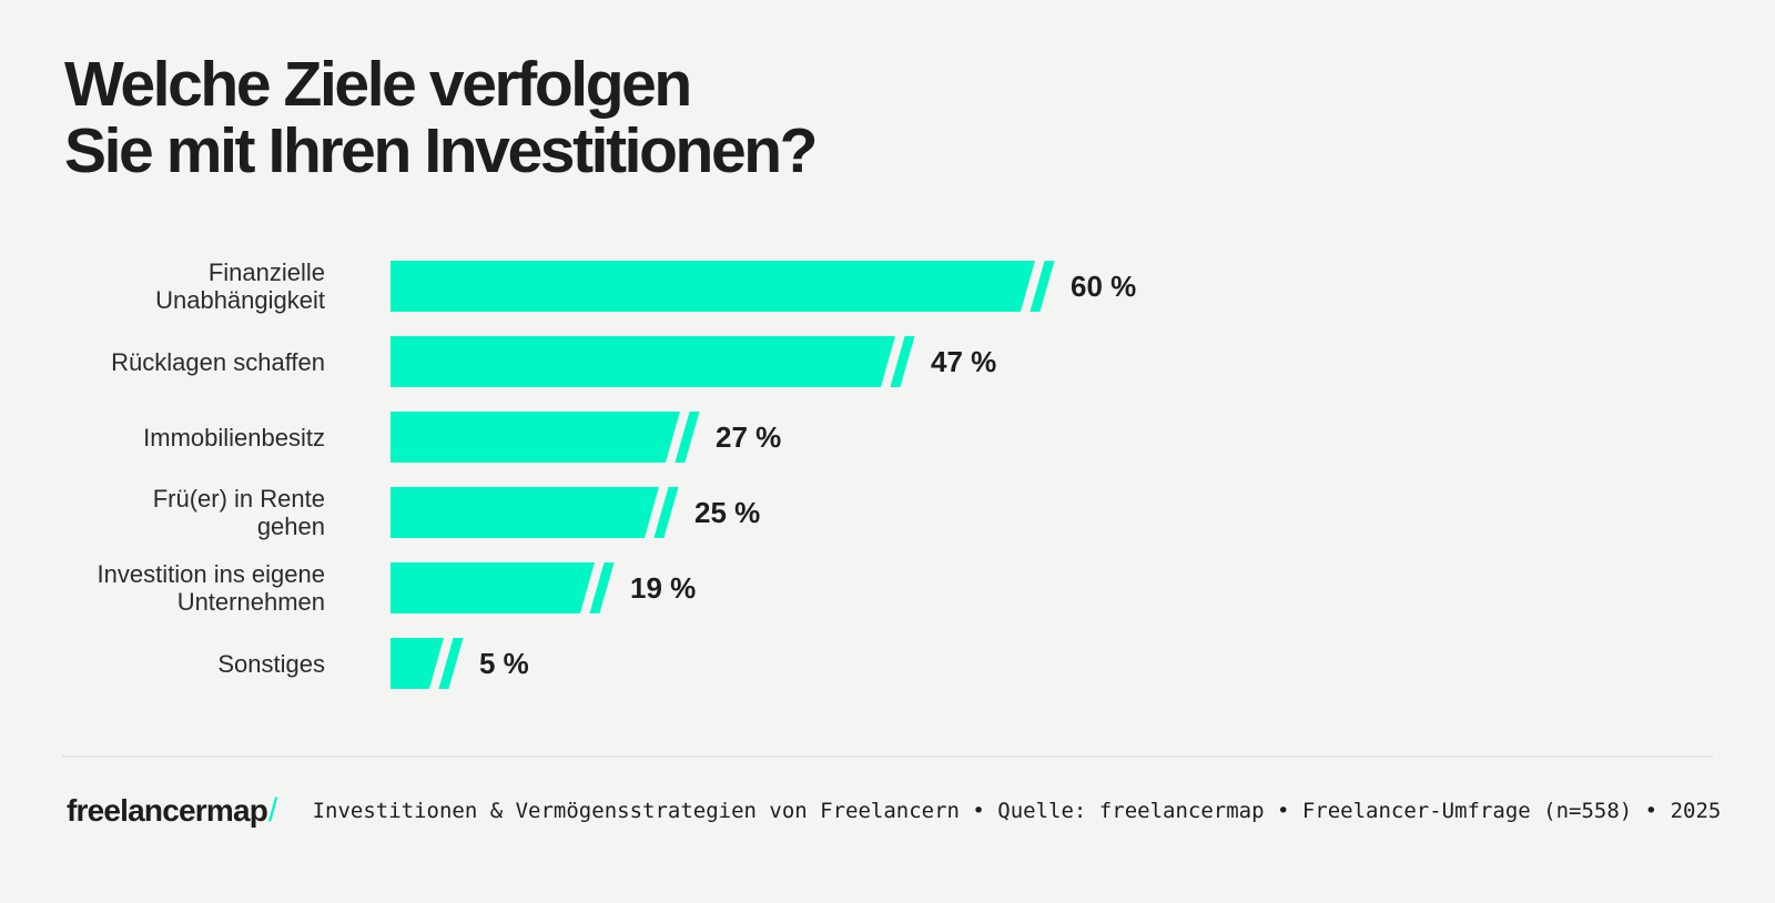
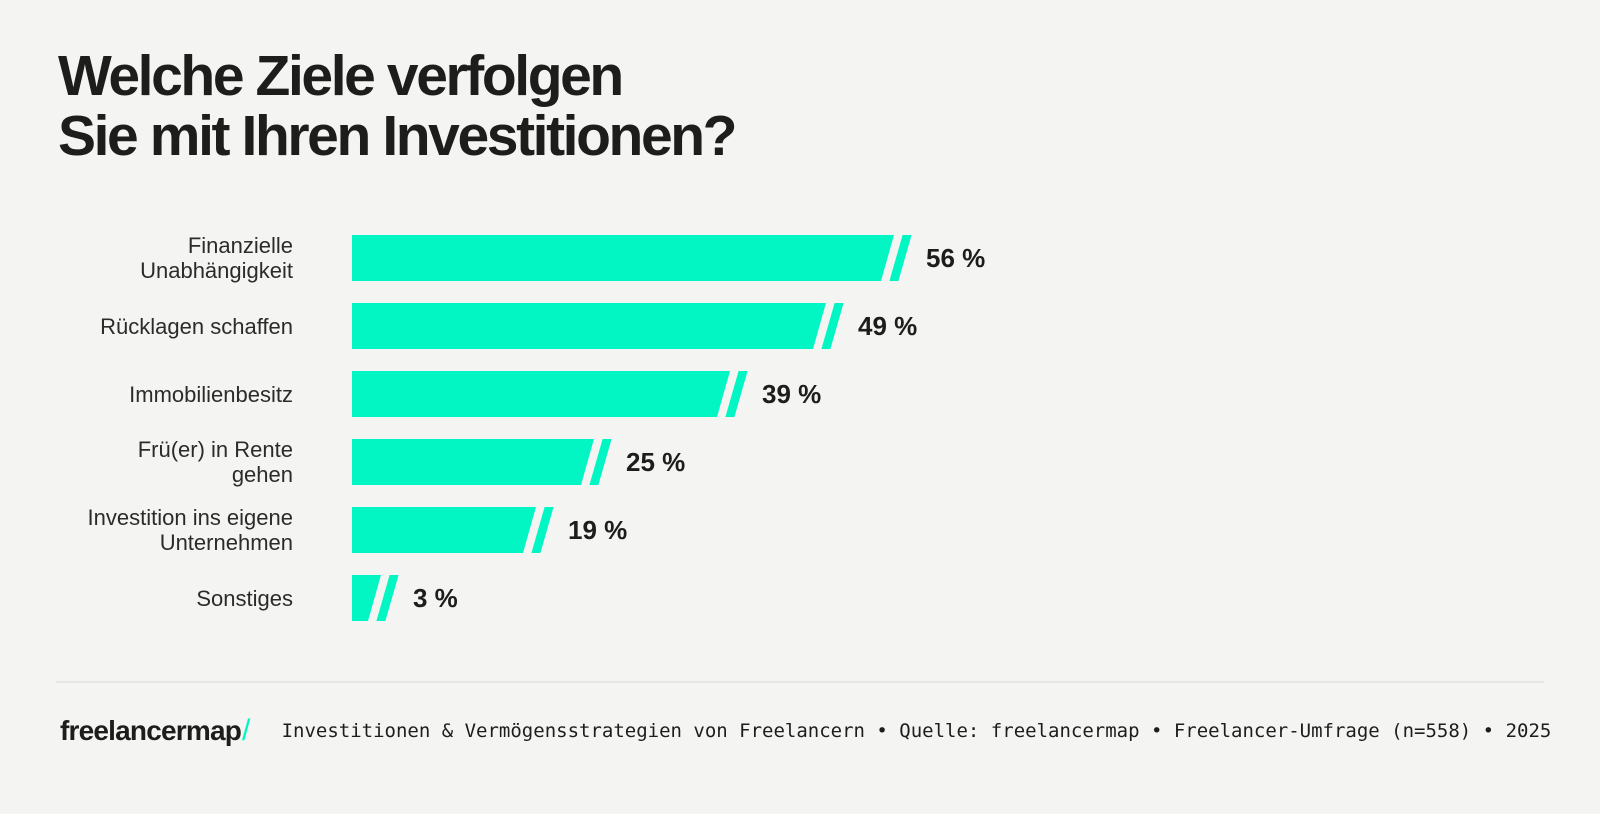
Finanzielle Unabhängigkeit: 60 -> 56
Rücklagen schaffen: 47 -> 49
Immobilienbesitz: 27 -> 39
Sonstiges: 5 -> 3
